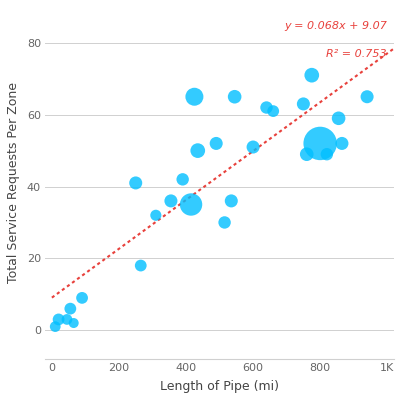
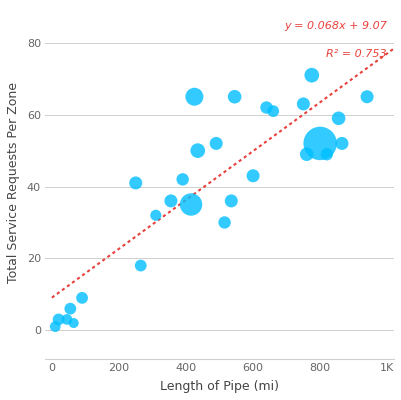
600: 51 -> 43
